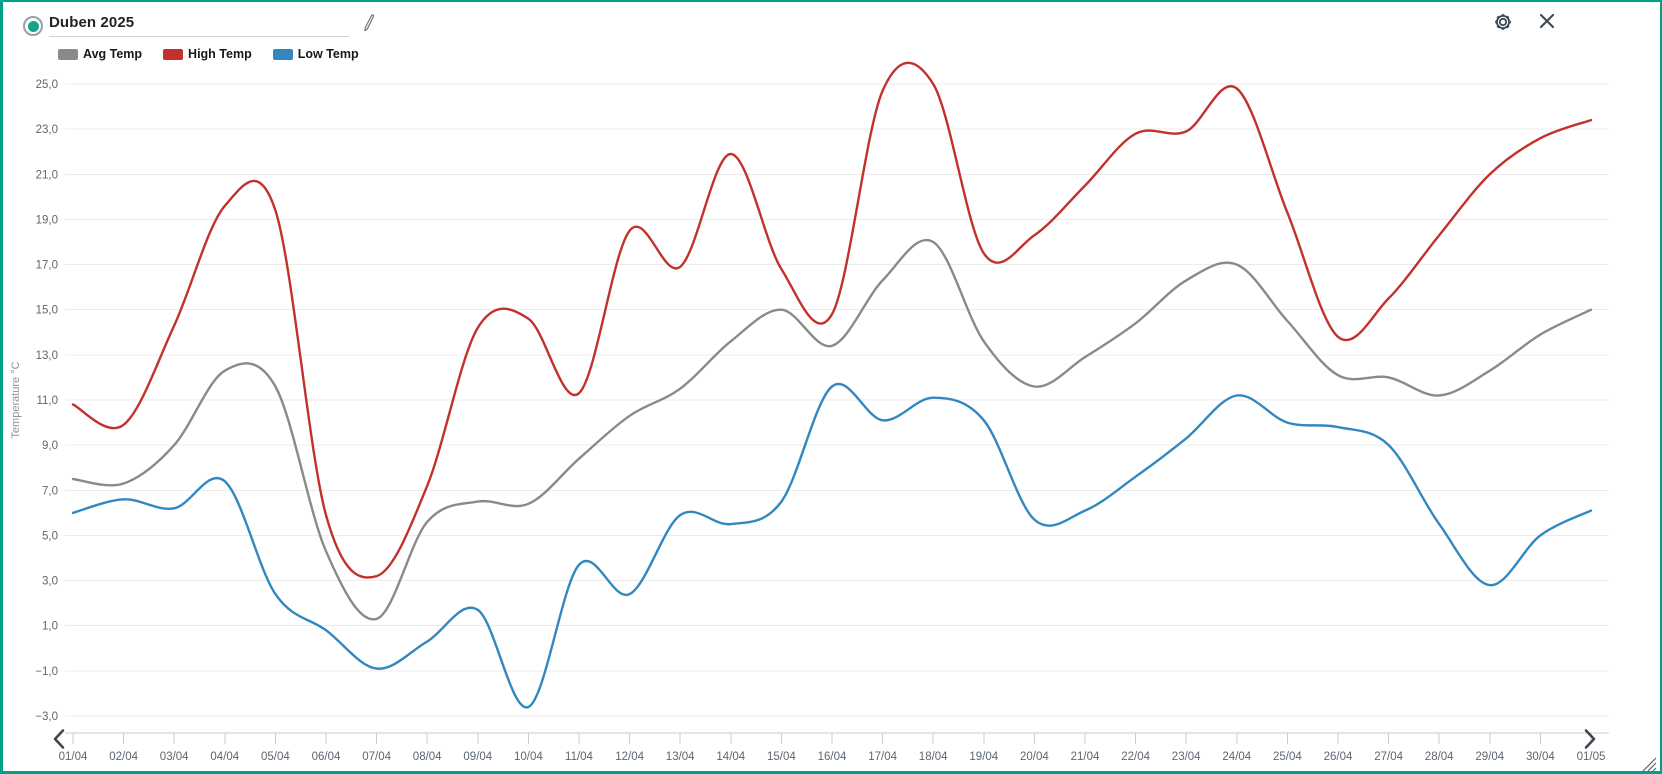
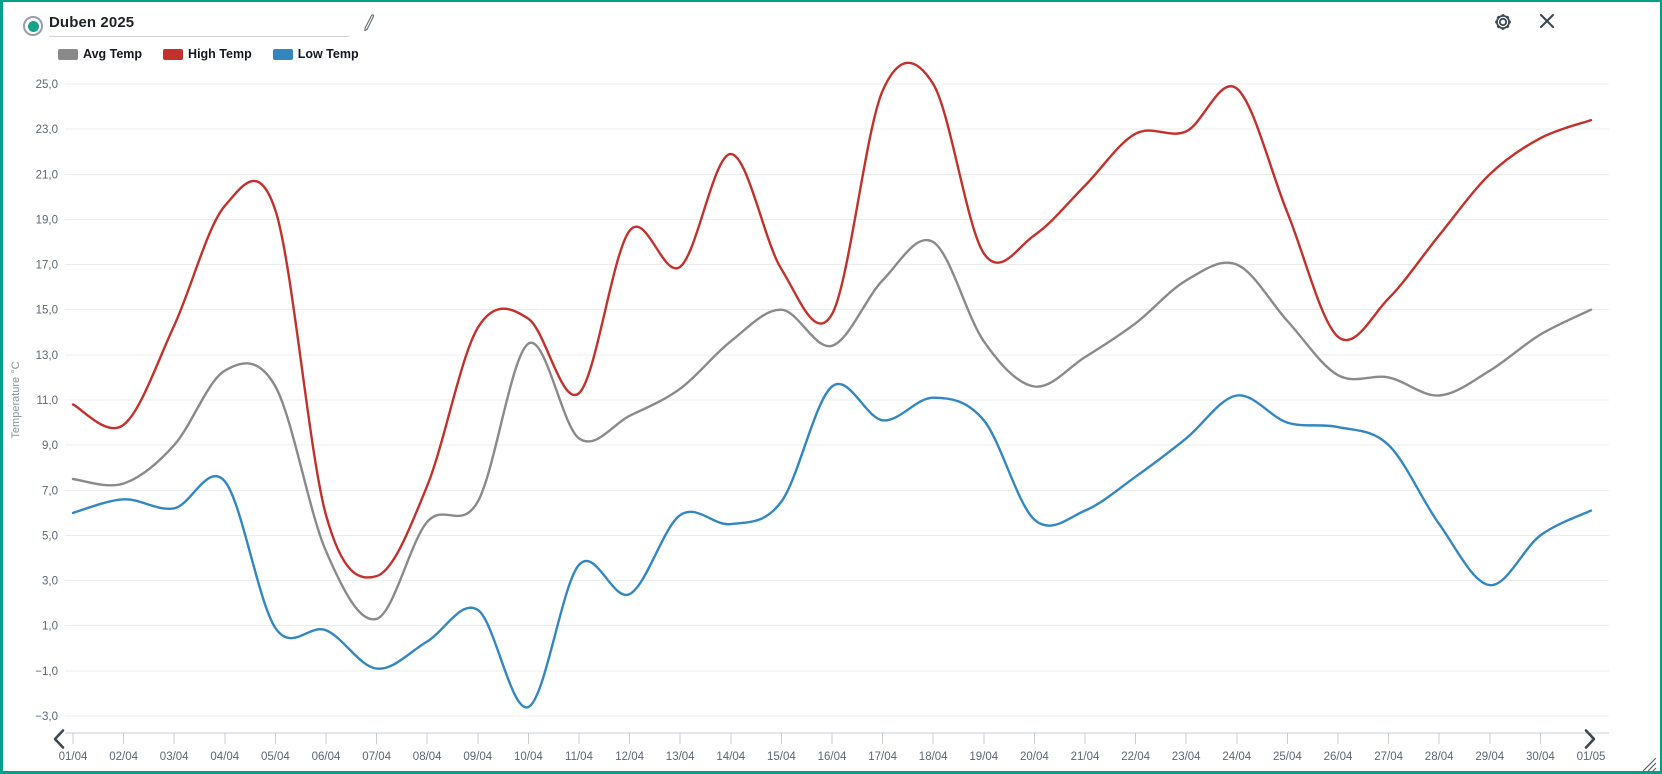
Low Temp/05/04: 2,4 -> 0,9
Avg Temp/10/04: 6,4 -> 13,5
Avg Temp/11/04: 8,4 -> 9,3
